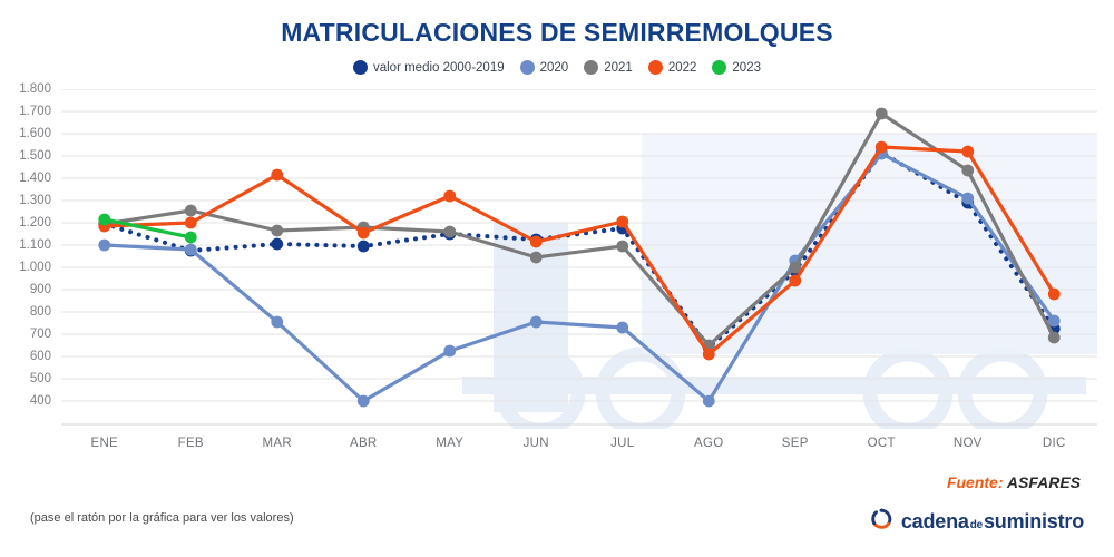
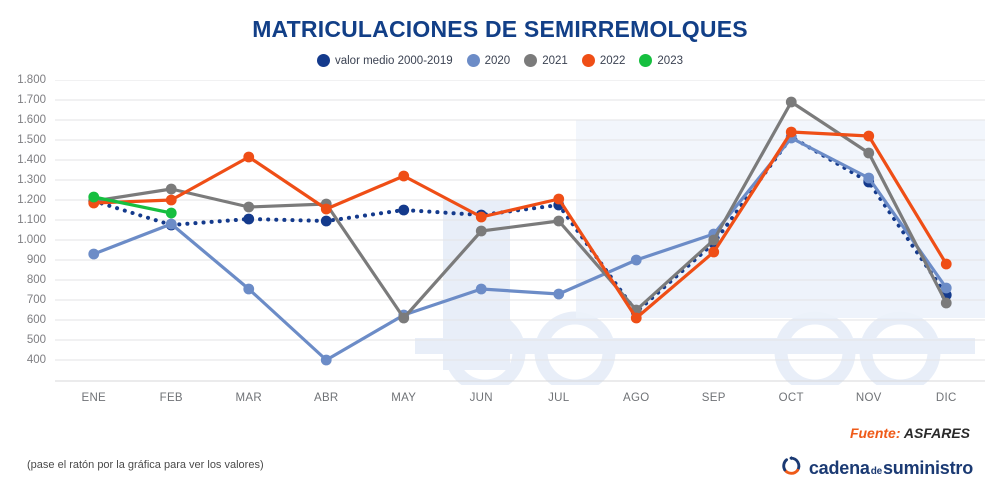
2020/ENE: 1100 -> 930
2021/MAY: 1160 -> 610
2020/AGO: 400 -> 900
